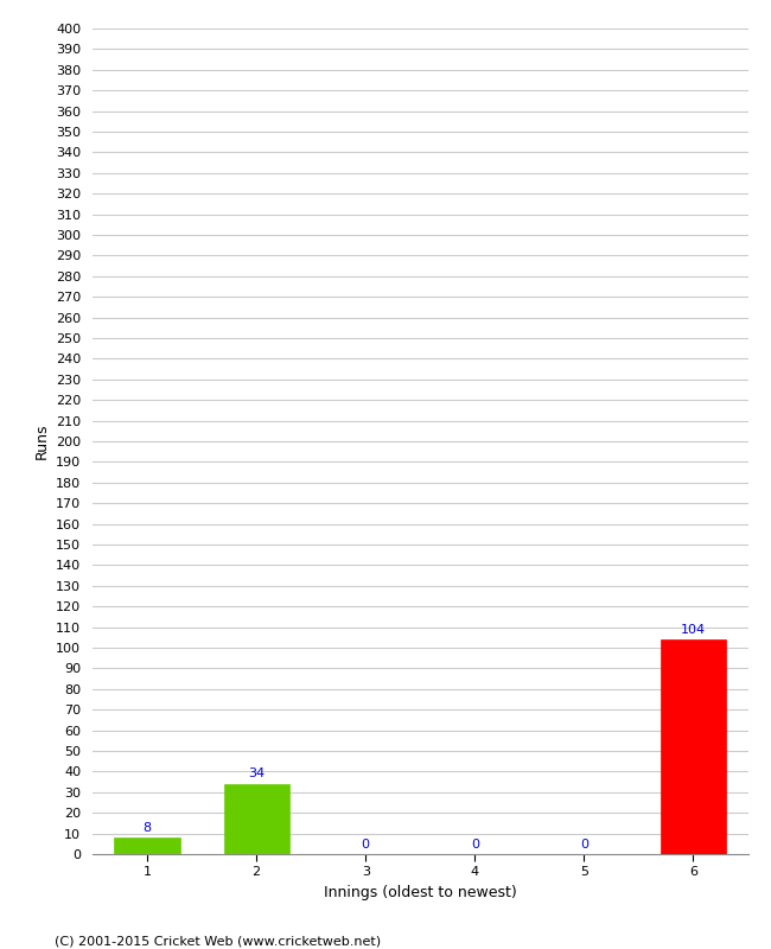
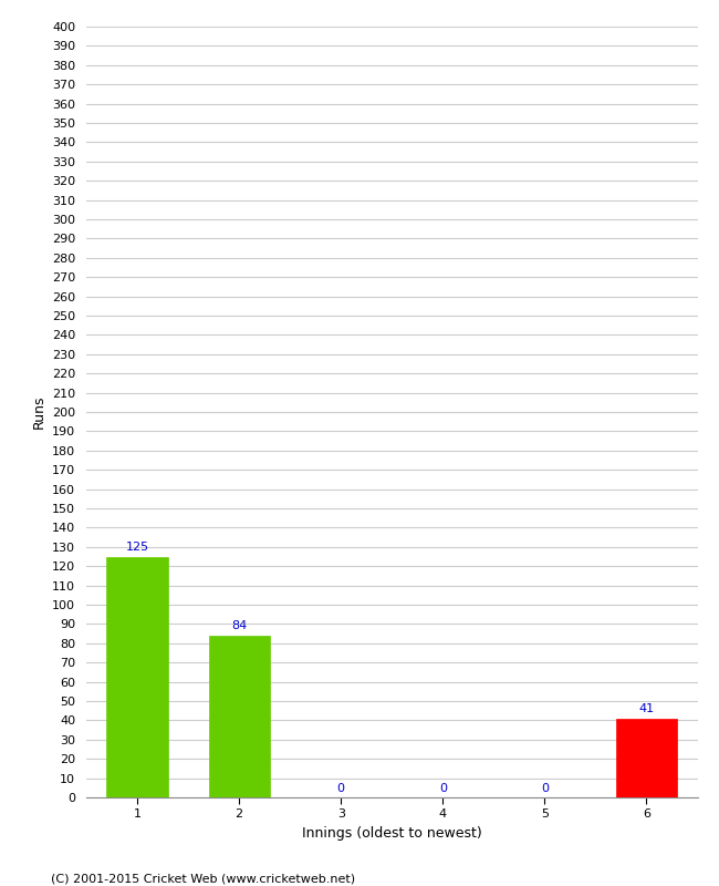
1: 8 -> 125
2: 34 -> 84
6: 104 -> 41
